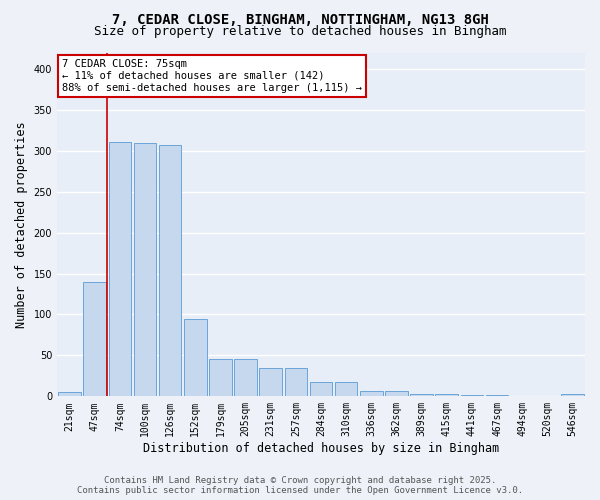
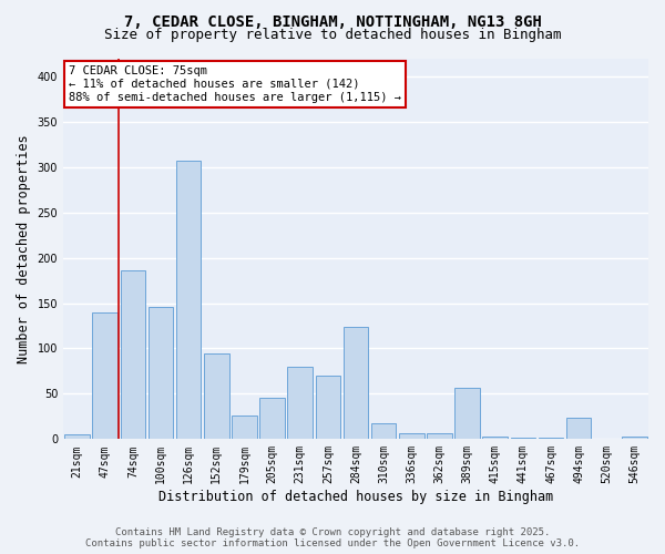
74sqm: 311 -> 186
100sqm: 309 -> 146
179sqm: 46 -> 26
231sqm: 35 -> 80
257sqm: 35 -> 70
284sqm: 17 -> 124
389sqm: 3 -> 56
494sqm: 1 -> 24
